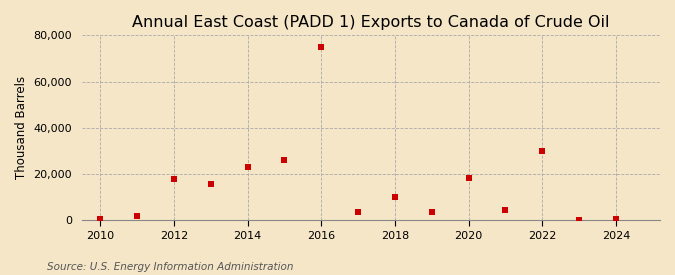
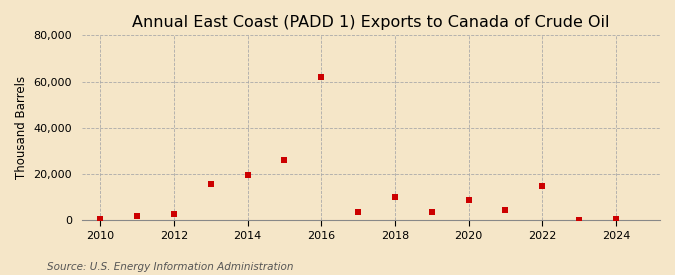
2012: 18,000 -> 2,800
2014: 23,000 -> 19,500
2016: 75,000 -> 62,000
2020: 18,500 -> 9,000
2022: 30,000 -> 15,000
